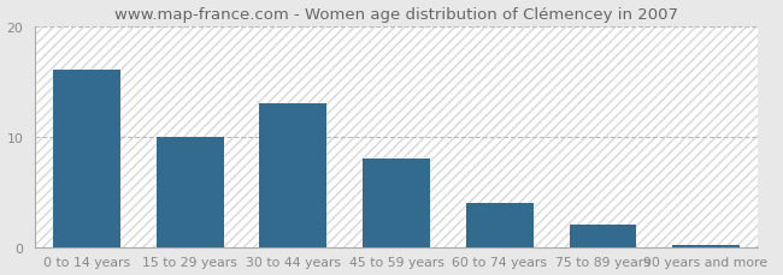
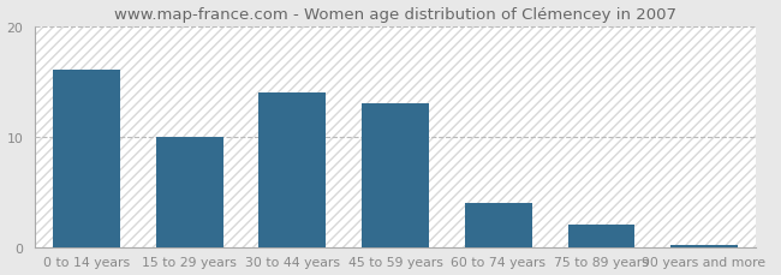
30 to 44 years: 13.0 -> 14.0
45 to 59 years: 8.0 -> 13.0
